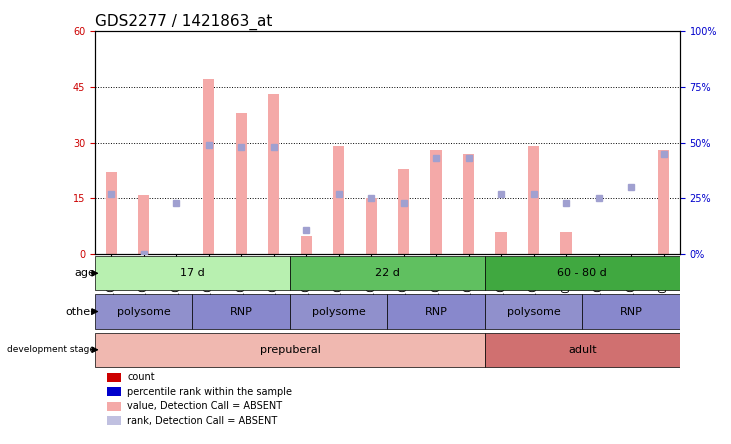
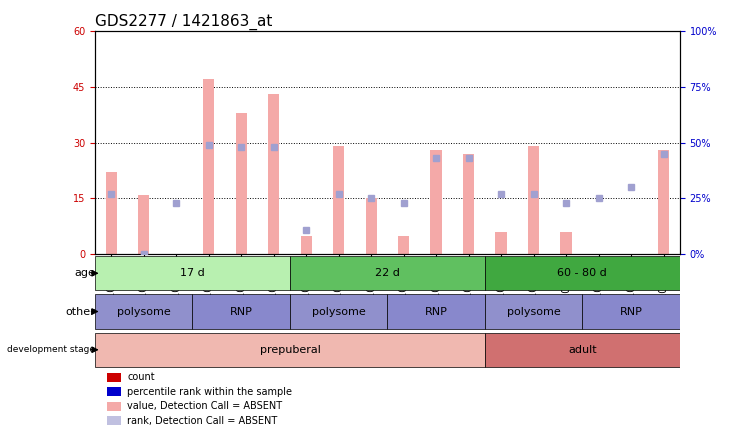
GSM106417: 23 -> 5
